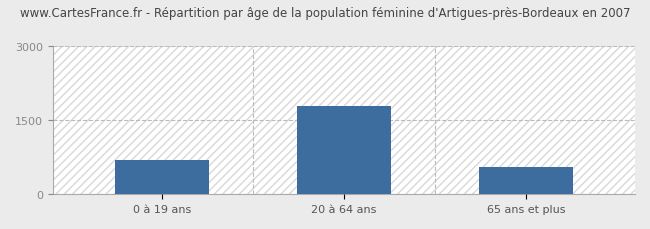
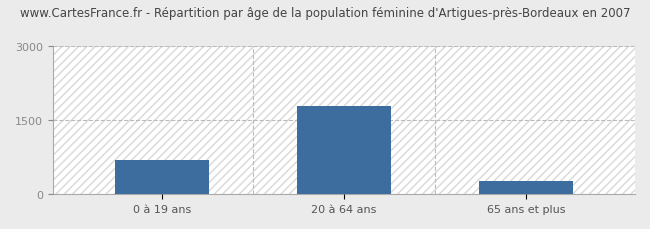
65 ans et plus: 550 -> 260
